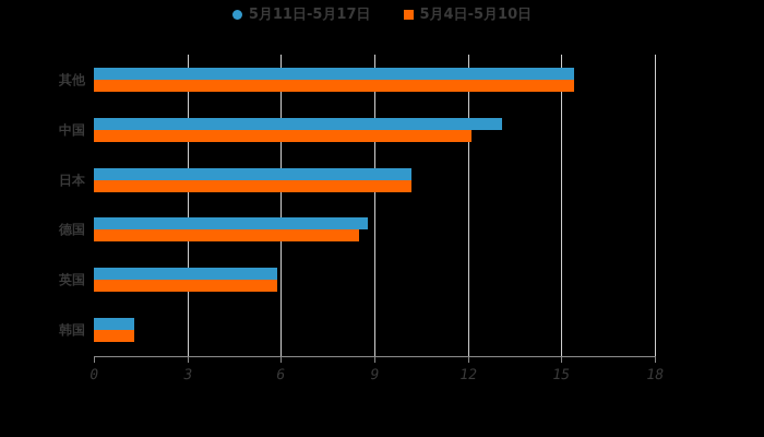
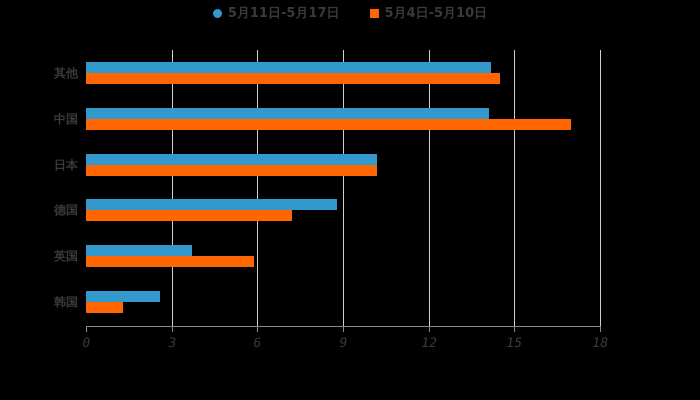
5月11日-5月17日/其他: 15.4 -> 14.2
5月4日-5月10日/其他: 15.4 -> 14.5
5月11日-5月17日/中国: 13.1 -> 14.1
5月4日-5月10日/中国: 12.1 -> 17.0
5月4日-5月10日/德国: 8.5 -> 7.2
5月11日-5月17日/英国: 5.9 -> 3.7
5月11日-5月17日/韩国: 1.3 -> 2.6
